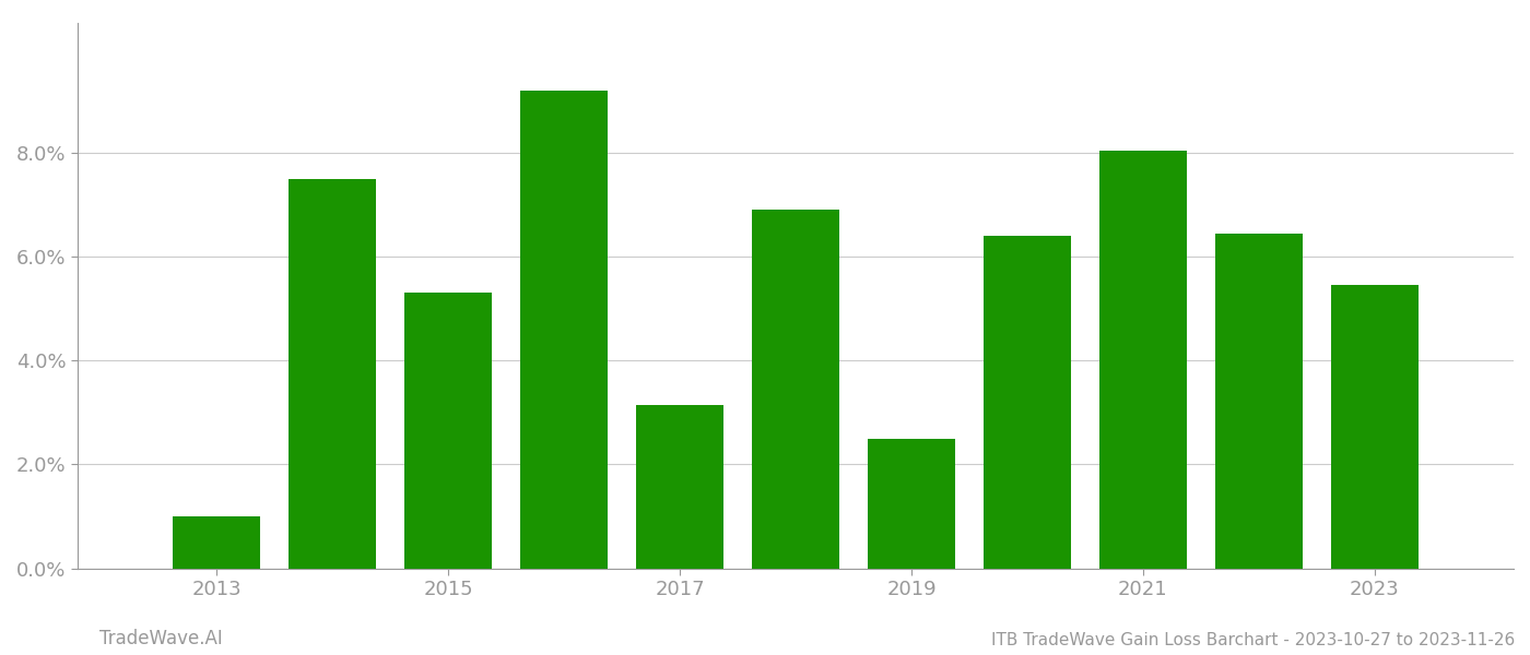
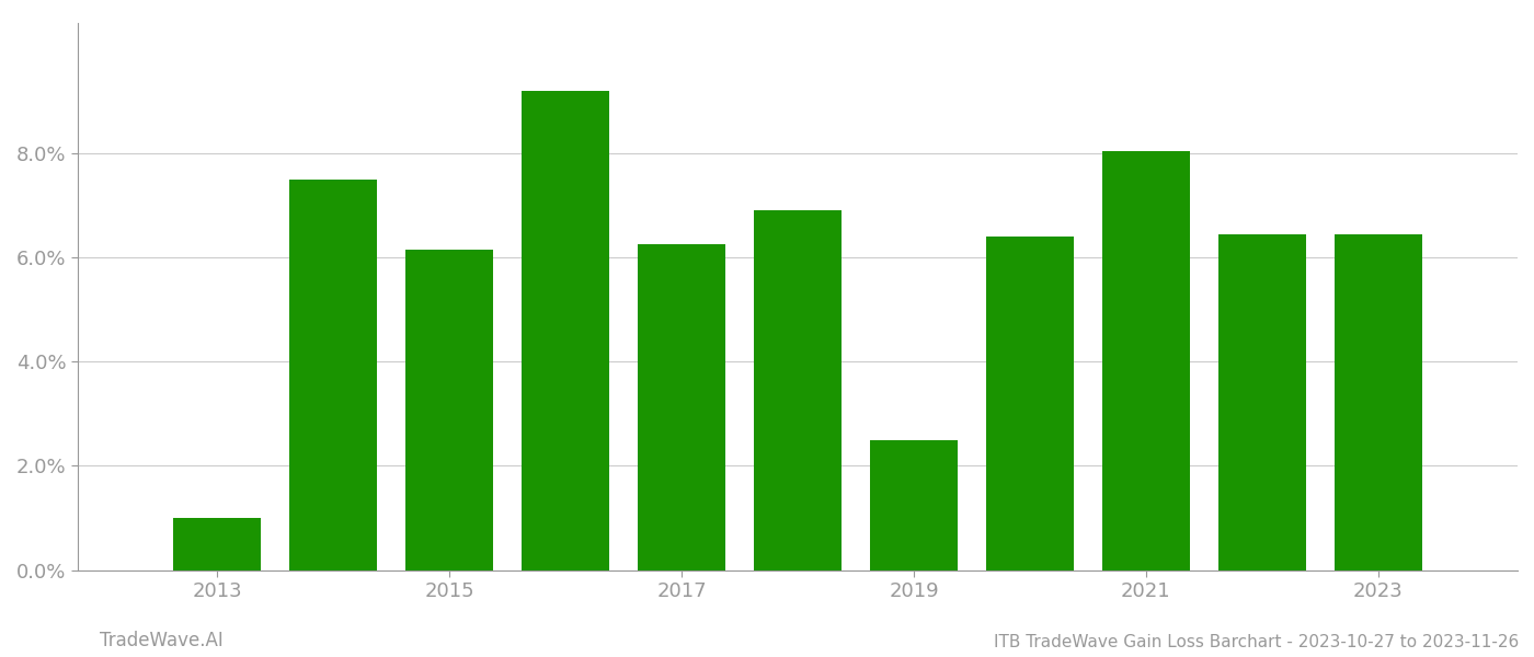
2015: 5.30% -> 6.15%
2017: 3.15% -> 6.25%
2023: 5.45% -> 6.45%
